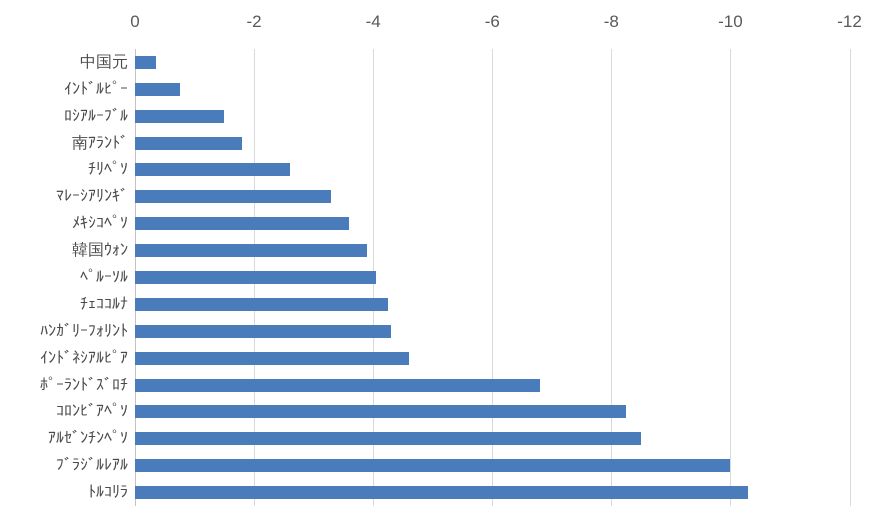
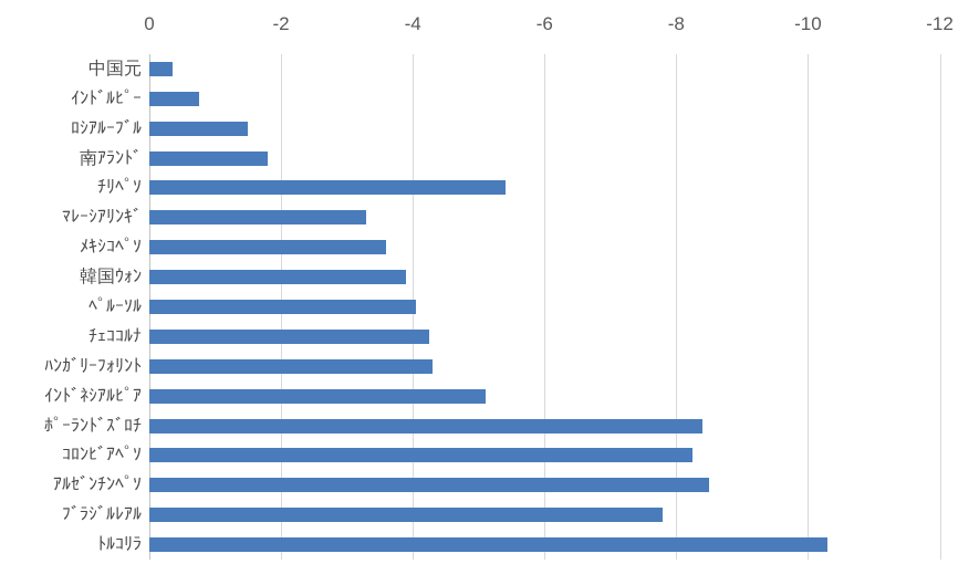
ﾁﾘﾍﾟｿ: -2.6 -> -5.4
ｲﾝﾄﾞﾈｼｱﾙﾋﾟｱ: -4.6 -> -5.1
ﾎﾟｰﾗﾝﾄﾞｽﾞﾛﾁ: -6.8 -> -8.4
ﾌﾞﾗｼﾞﾙﾚｱﾙ: -10.0 -> -7.8
